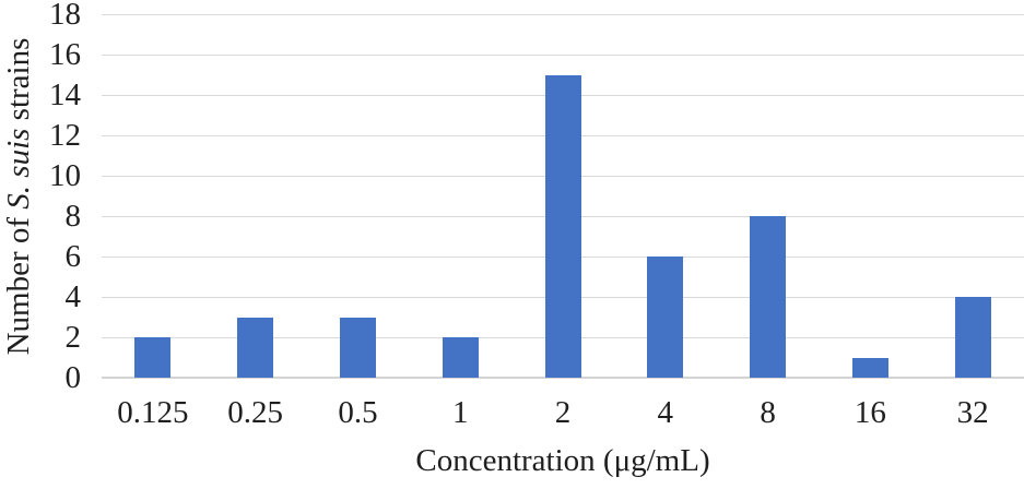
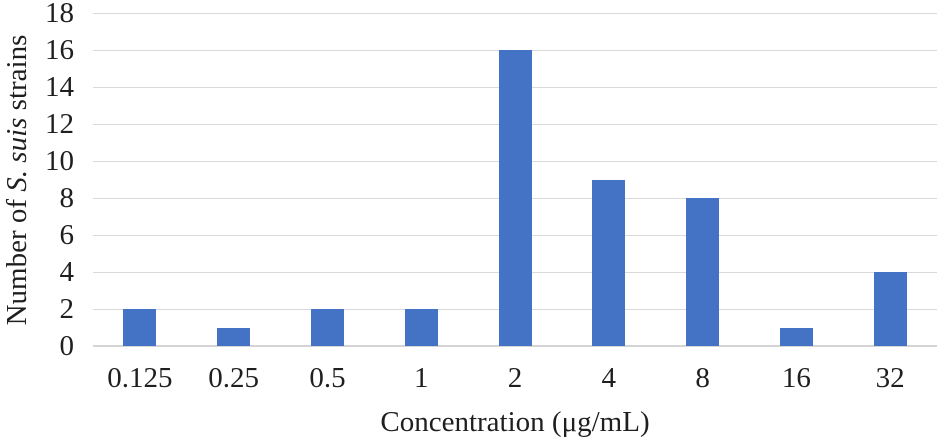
0.25: 3 -> 1
0.5: 3 -> 2
2: 15 -> 16
4: 6 -> 9
